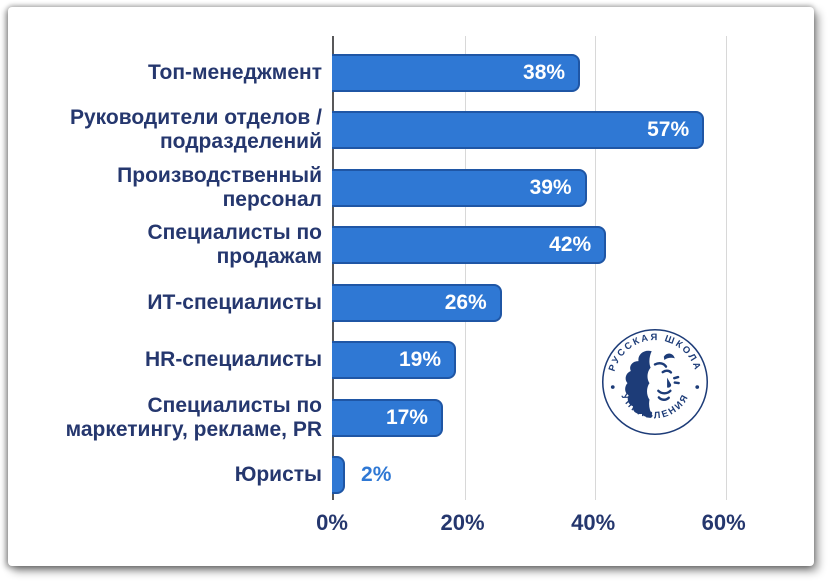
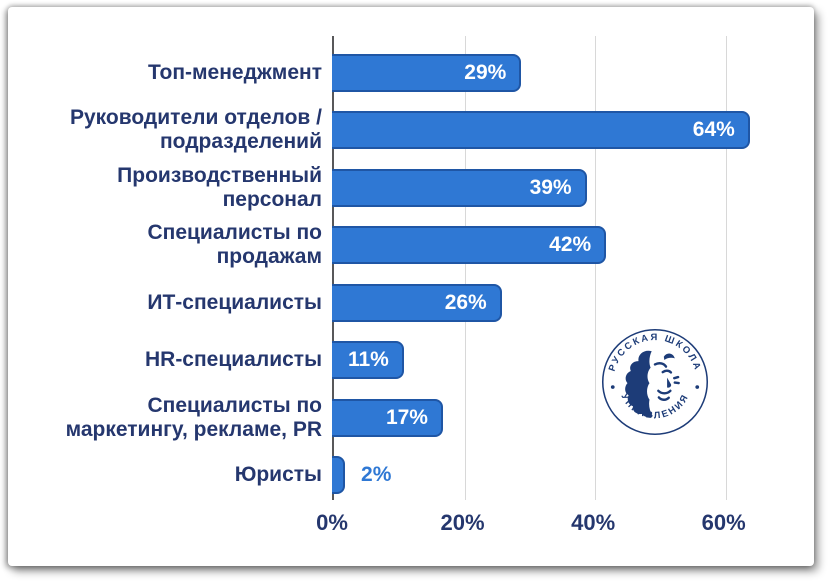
Топ-менеджмент: 38% -> 29%
Руководители отделов / подразделений: 57% -> 64%
HR-специалисты: 19% -> 11%
